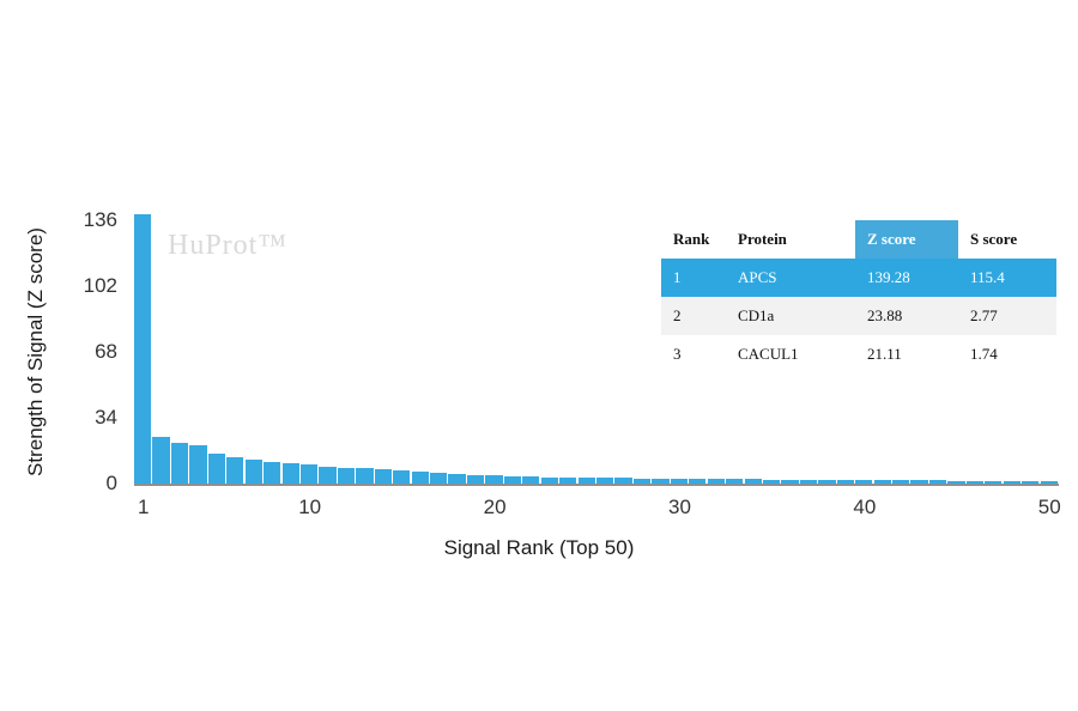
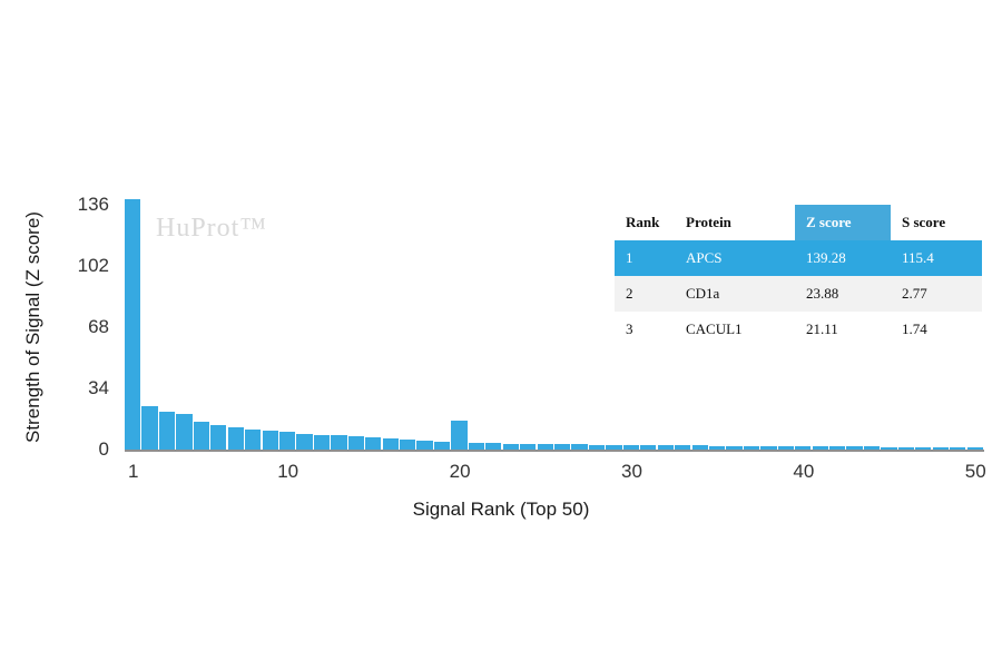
20: 4 -> 16
